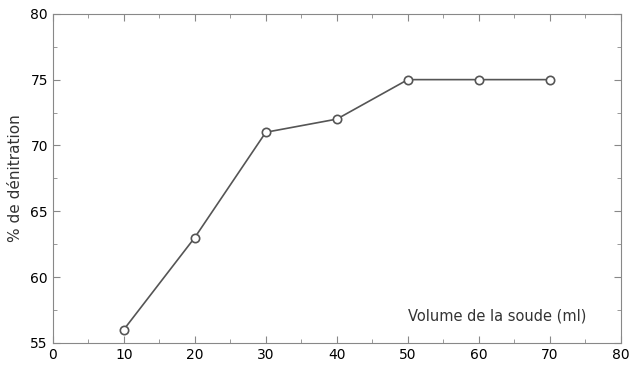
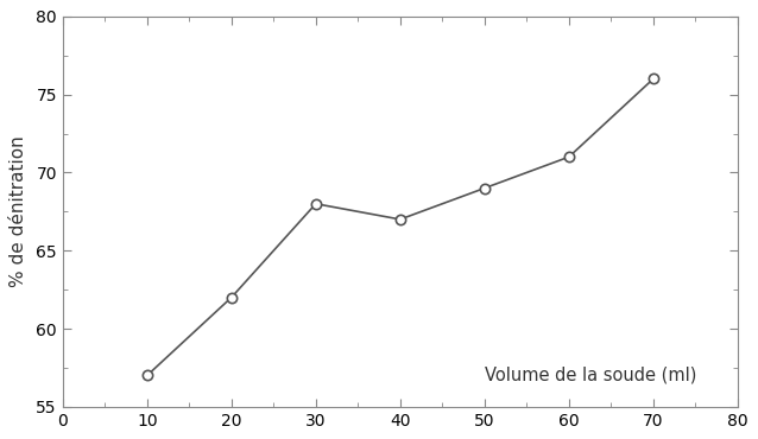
10: 56 -> 57
20: 63 -> 62
30: 71 -> 68
40: 72 -> 67
50: 75 -> 69
60: 75 -> 71
70: 75 -> 76
